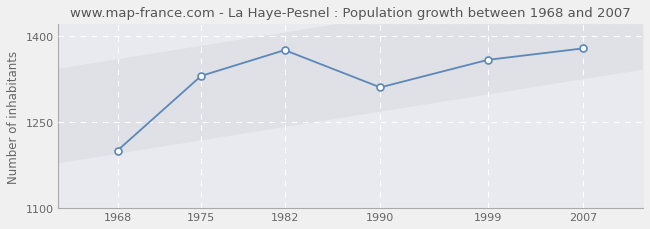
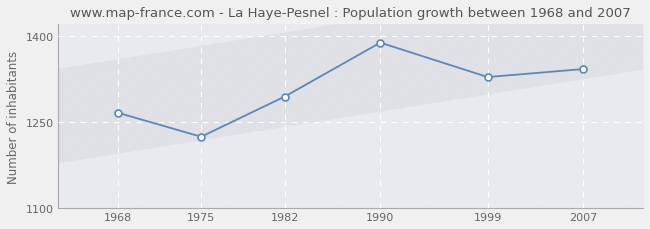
1968: 1200 -> 1266
1975: 1330 -> 1224
1982: 1375 -> 1294
1990: 1310 -> 1388
1999: 1358 -> 1328
2007: 1378 -> 1342
